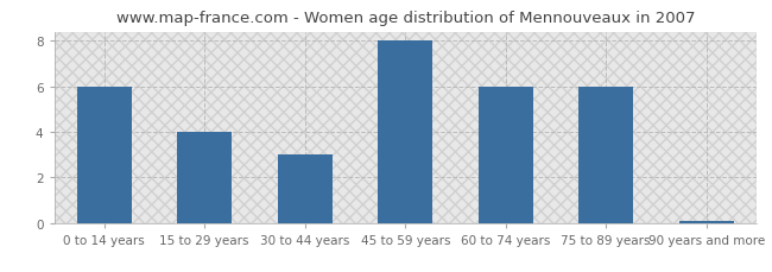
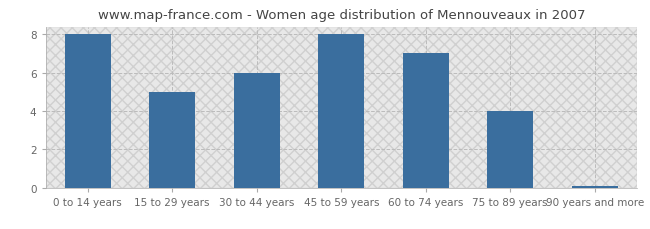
0 to 14 years: 6.0 -> 8.0
15 to 29 years: 4.0 -> 5.0
30 to 44 years: 3.0 -> 6.0
60 to 74 years: 6.0 -> 7.0
75 to 89 years: 6.0 -> 4.0
